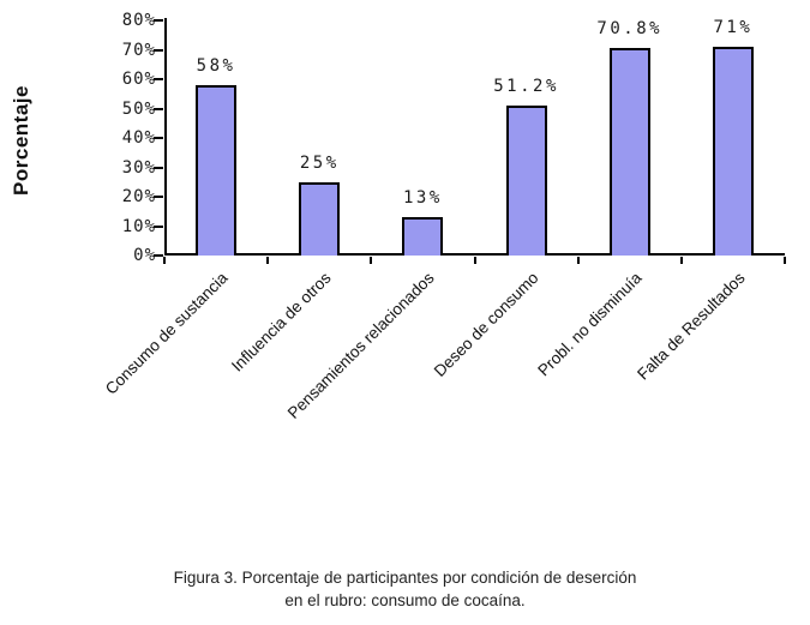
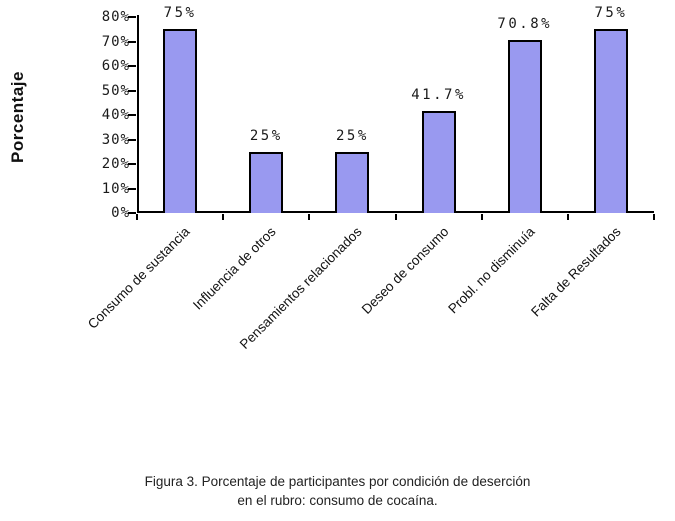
Consumo de sustancia: 58% -> 75%
Pensamientos relacionados: 13% -> 25%
Deseo de consumo: 51.2% -> 41.7%
Falta de Resultados: 71% -> 75%
